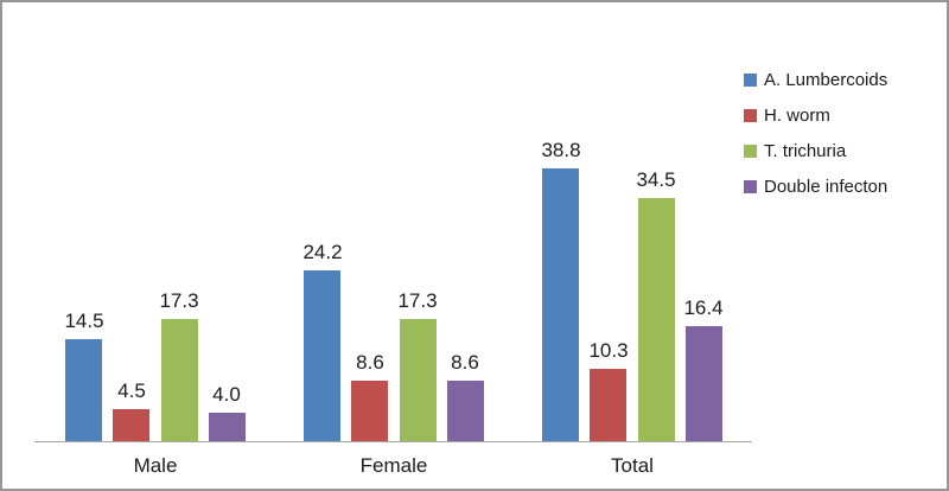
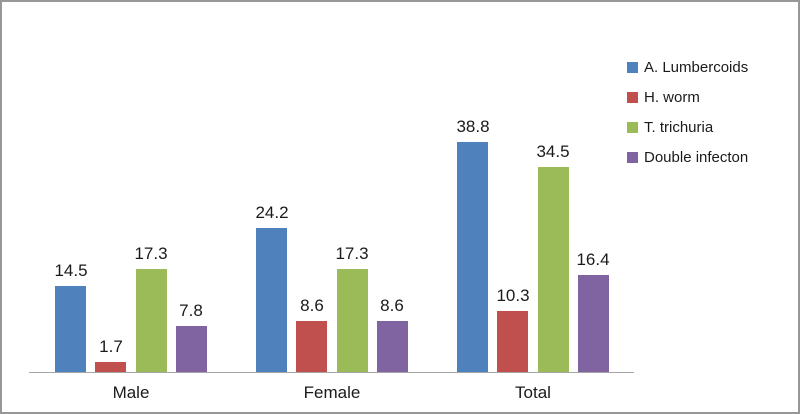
H. worm/Male: 4.5 -> 1.7
Double infecton/Male: 4.0 -> 7.8
